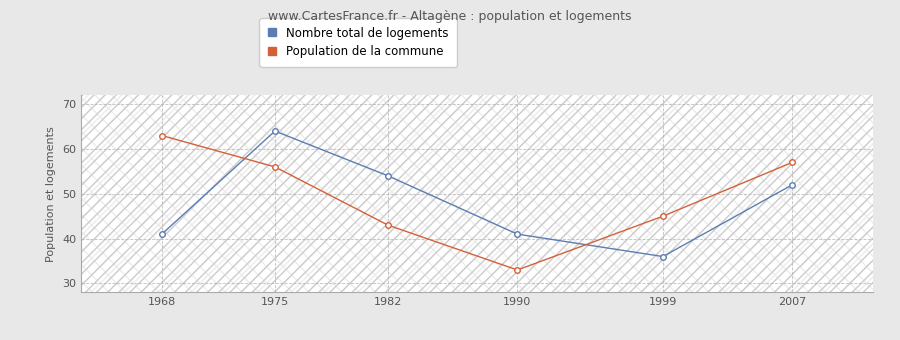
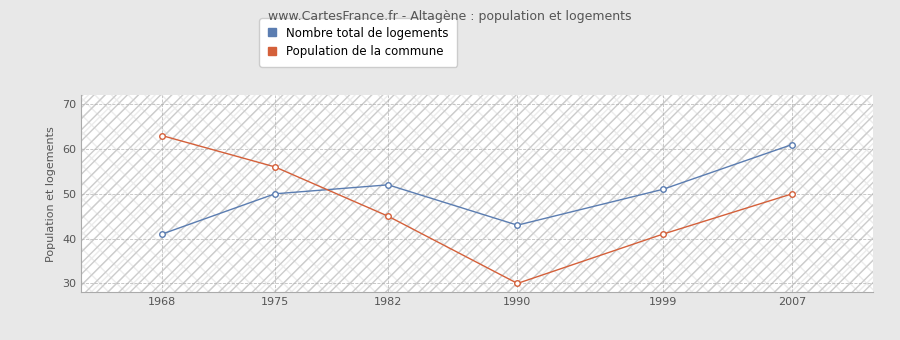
Nombre total de logements/1975: 64 -> 50
Nombre total de logements/1982: 54 -> 52
Population de la commune/1982: 43 -> 45
Nombre total de logements/1990: 41 -> 43
Population de la commune/1990: 33 -> 30
Nombre total de logements/1999: 36 -> 51
Population de la commune/1999: 45 -> 41
Nombre total de logements/2007: 52 -> 61
Population de la commune/2007: 57 -> 50
